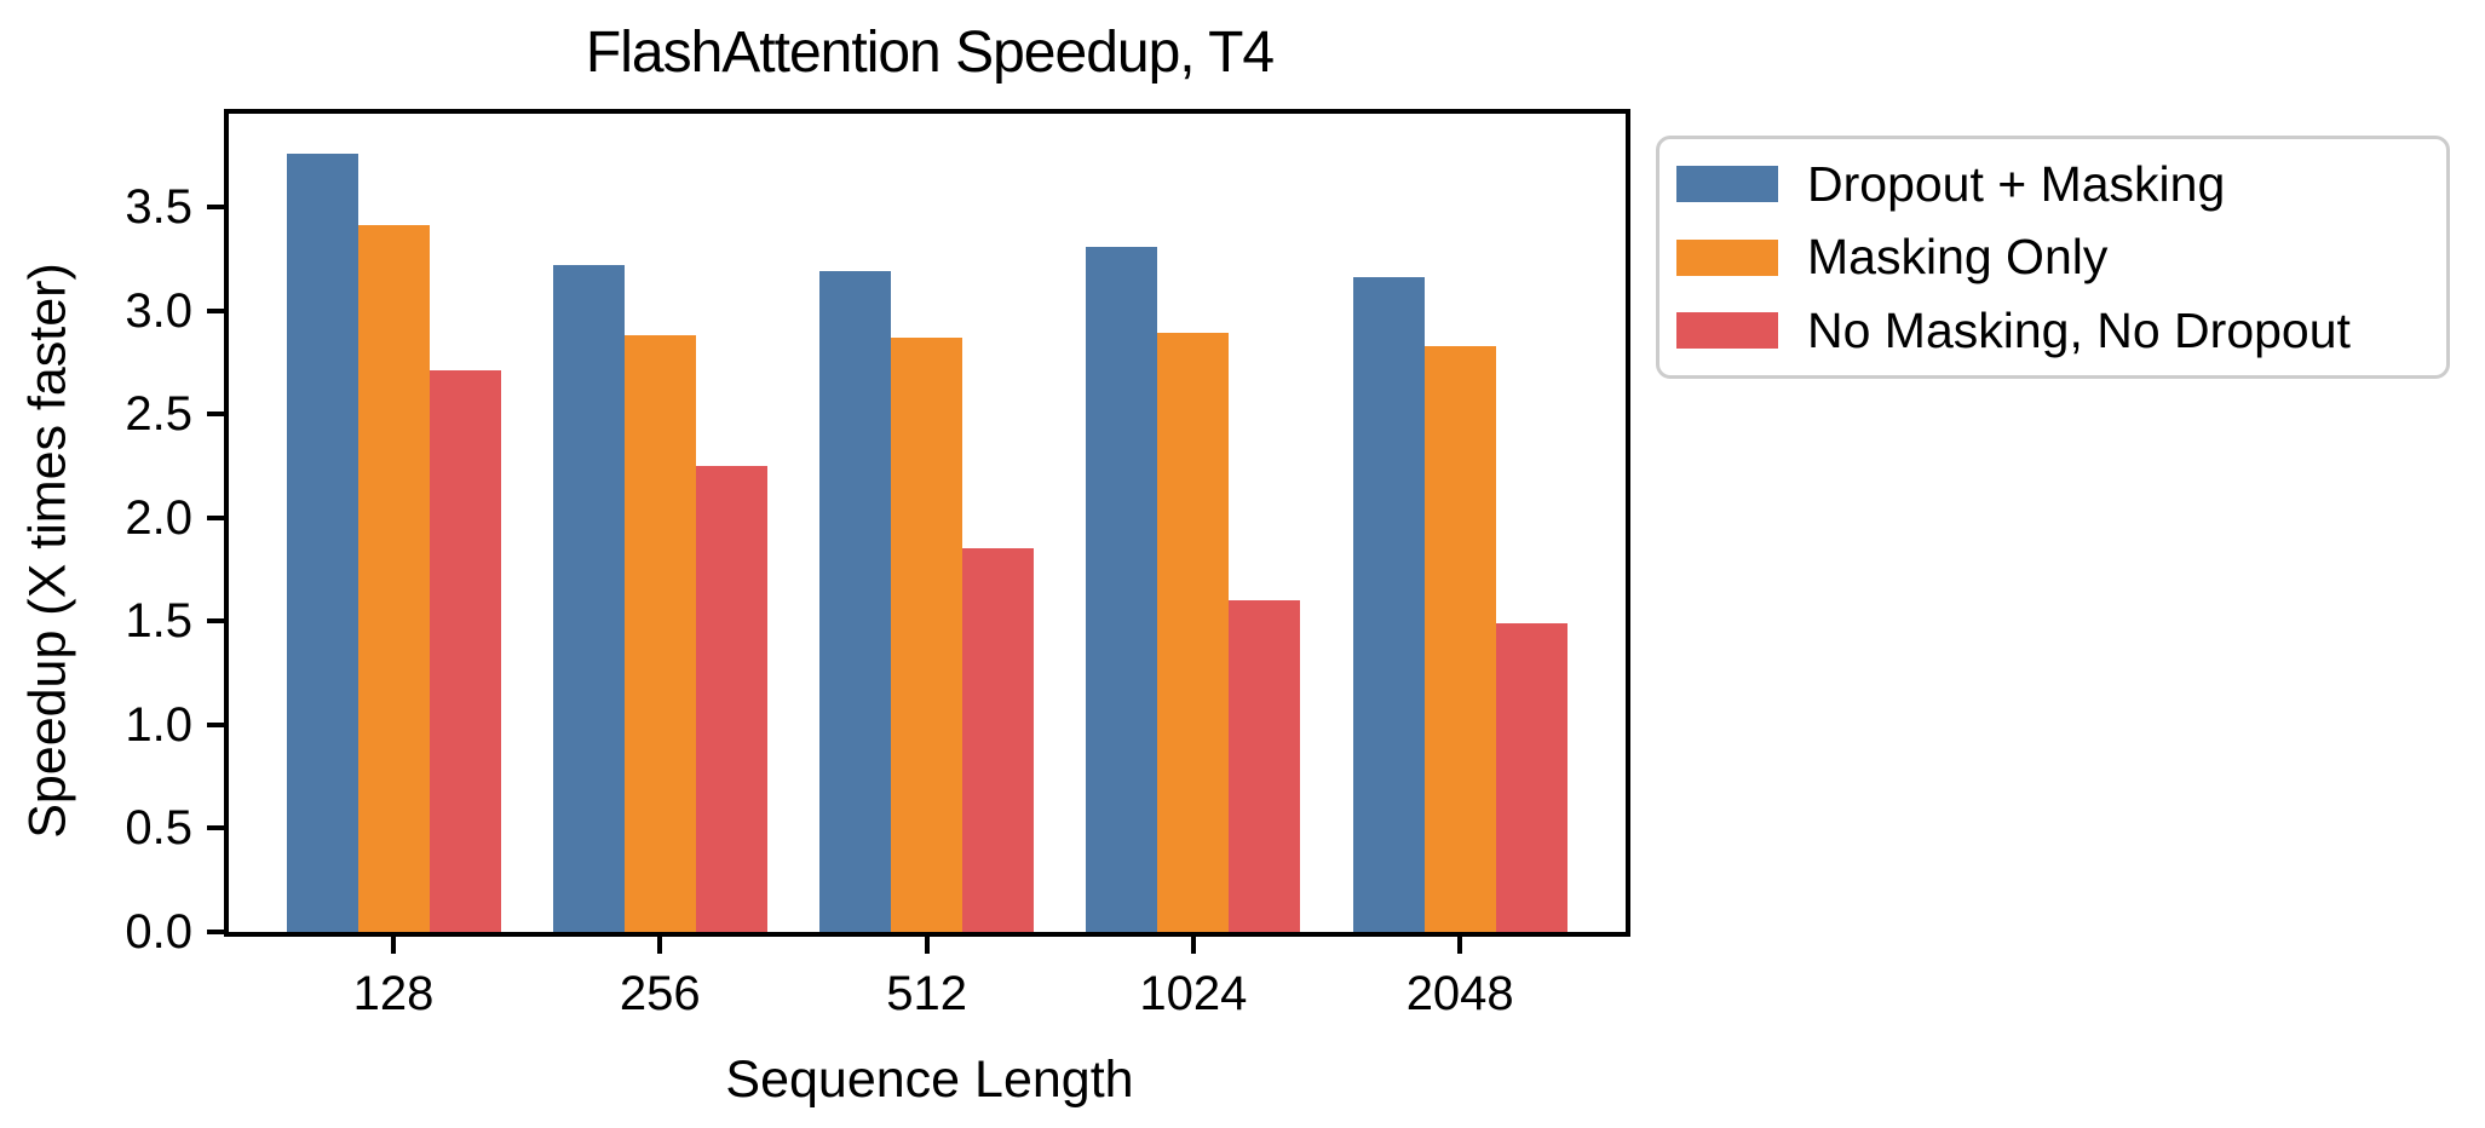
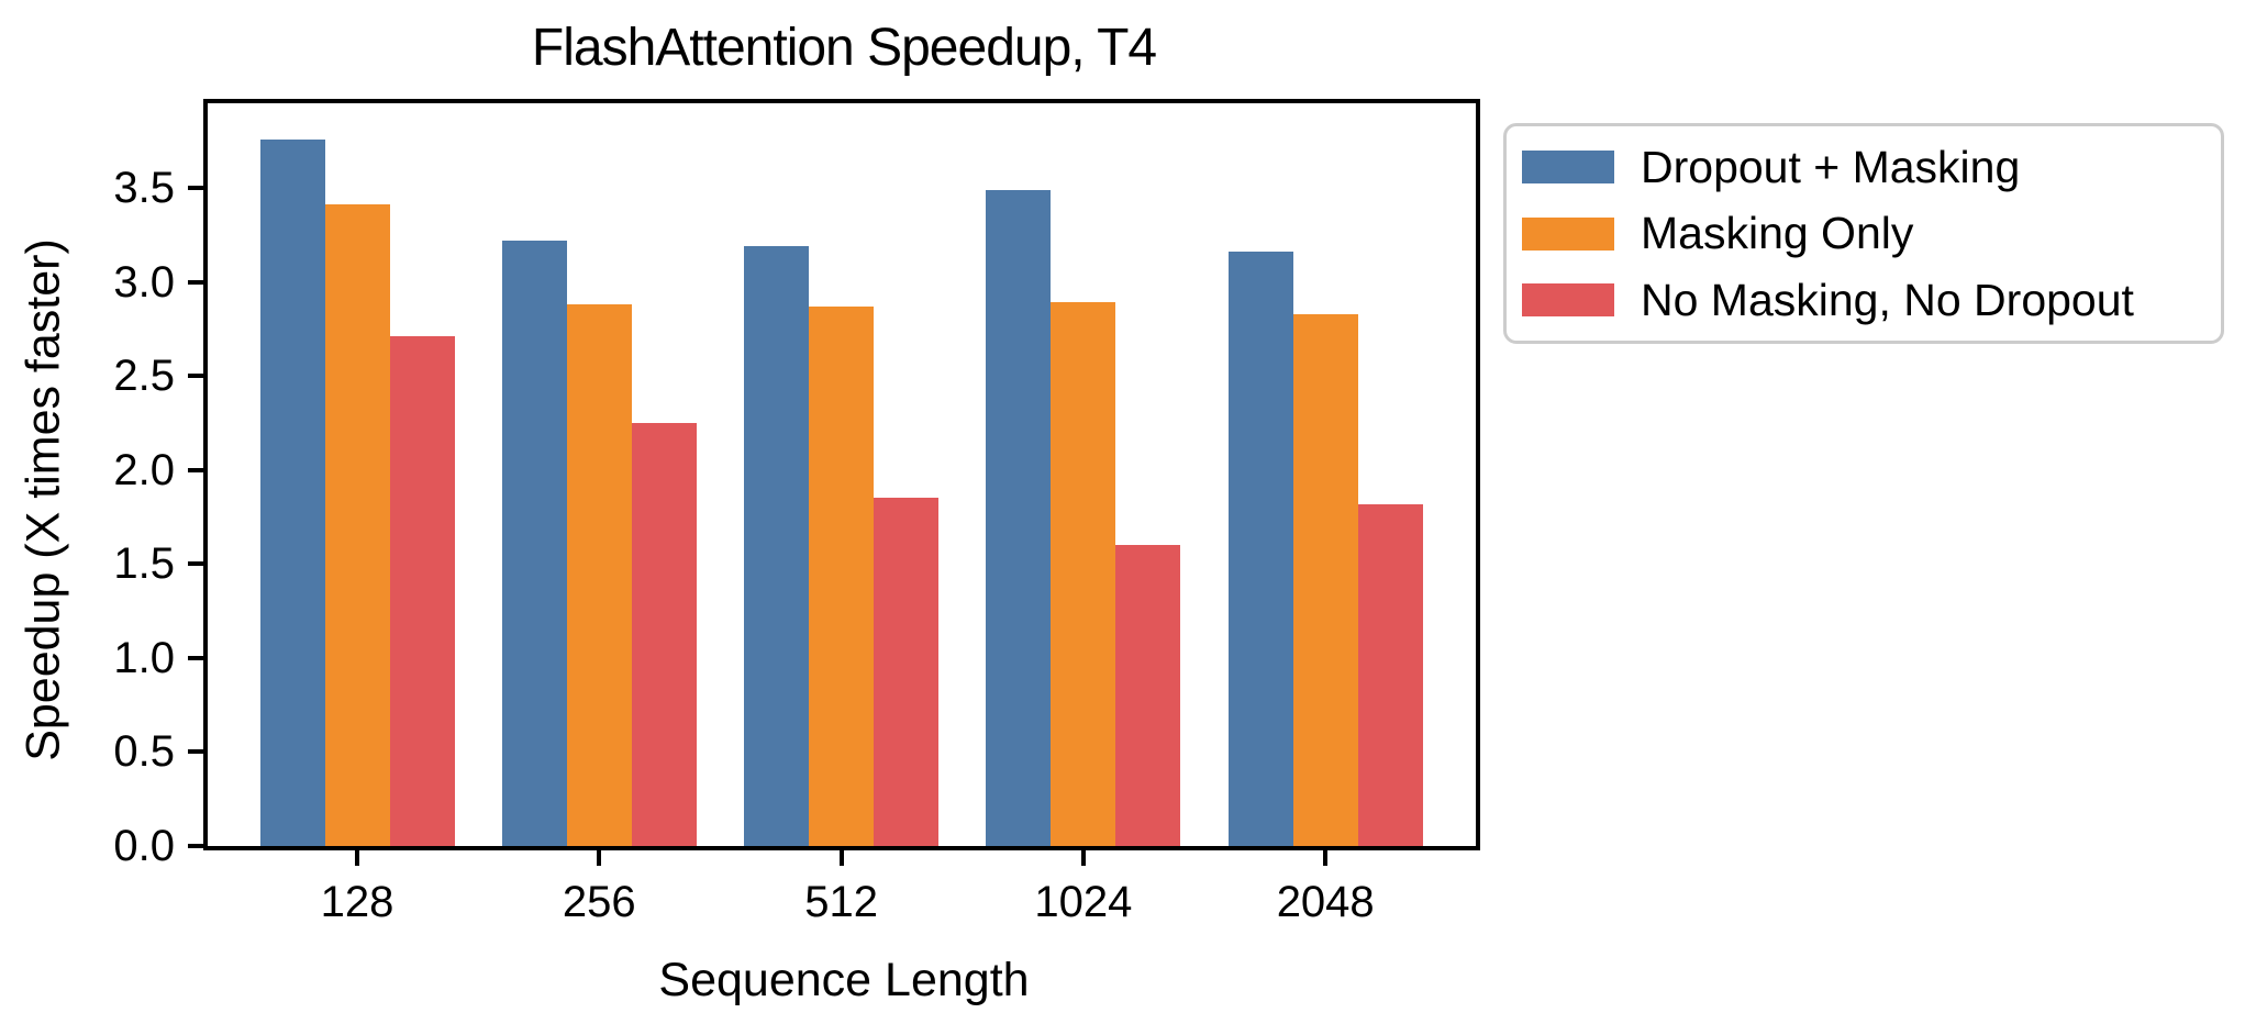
Dropout + Masking/1024: 3.31 -> 3.49
No Masking, No Dropout/2048: 1.49 -> 1.82
